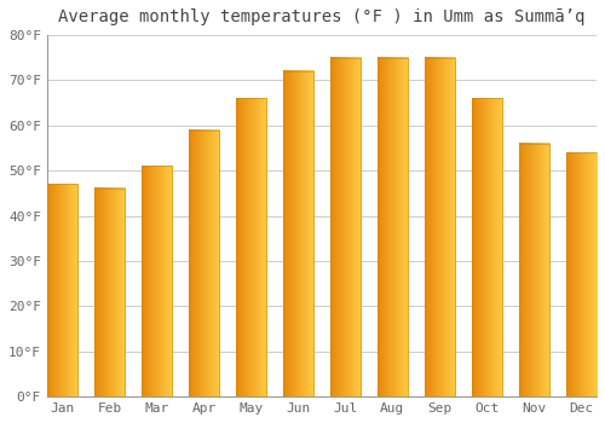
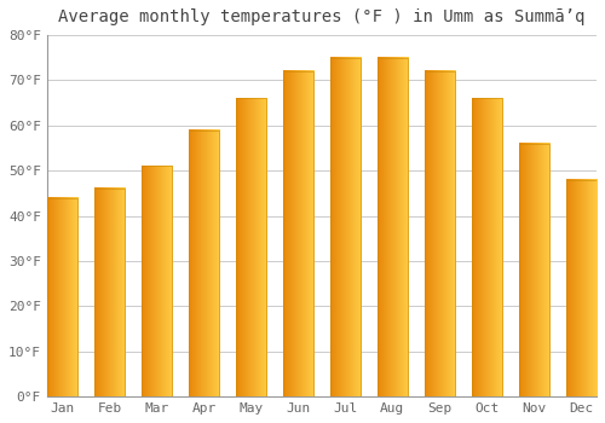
Jan: 47°F -> 44°F
Sep: 75°F -> 72°F
Dec: 54°F -> 48°F
